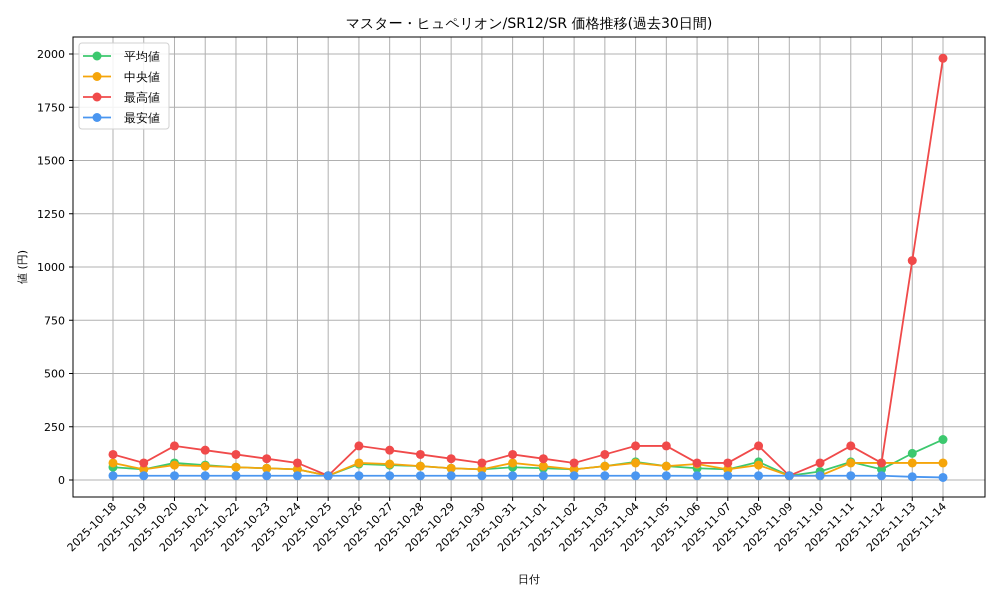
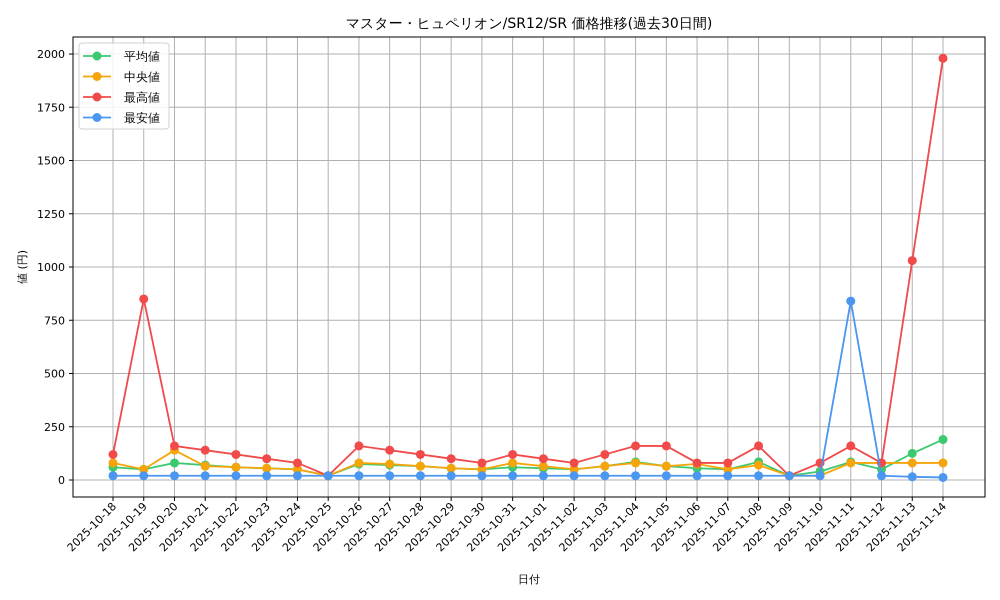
最高値/2025-10-19: 80 -> 850
中央値/2025-10-20: 70 -> 140
最安値/2025-11-11: 20 -> 840
